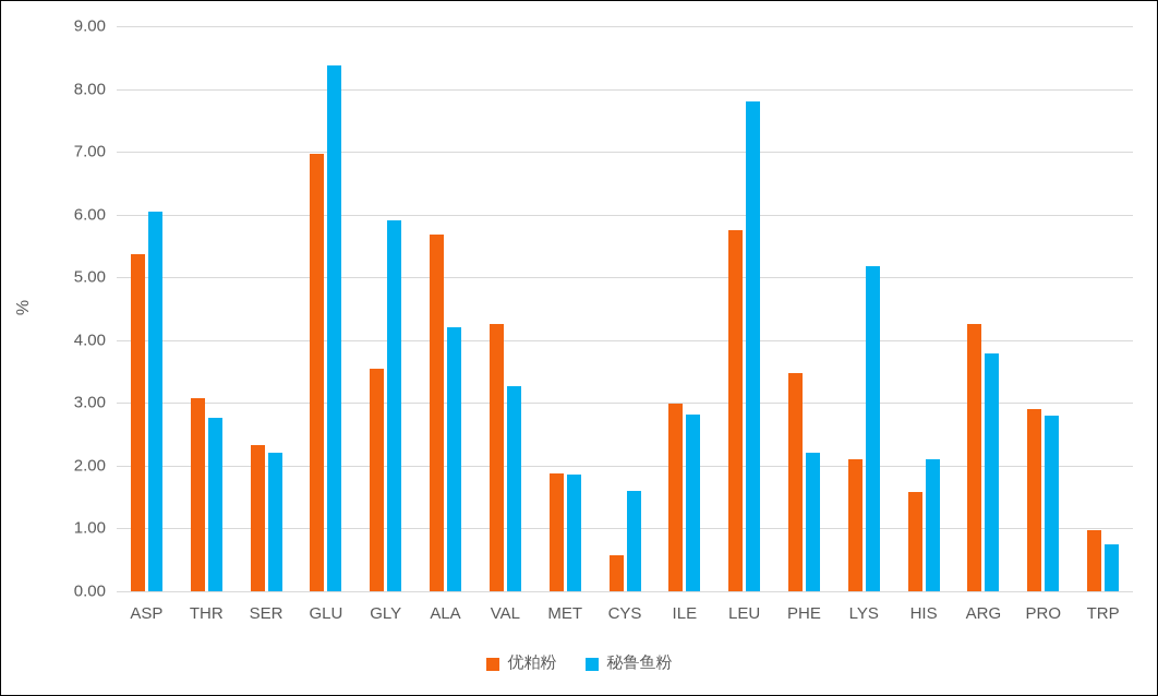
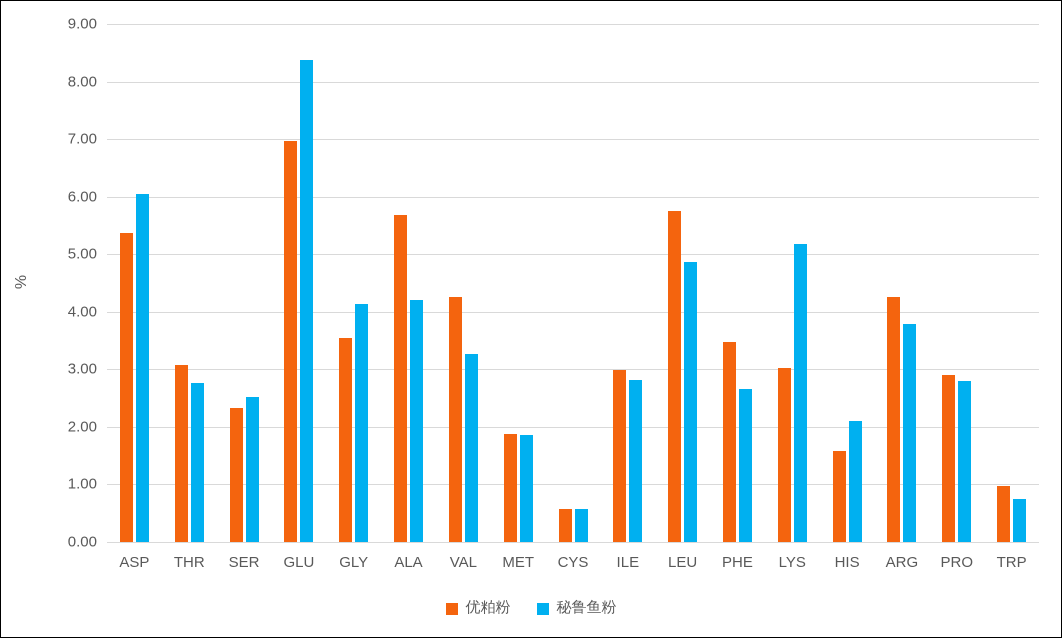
秘鲁鱼粉/SER: 2.2 -> 2.5
秘鲁鱼粉/GLY: 5.9 -> 4.1
秘鲁鱼粉/CYS: 1.6 -> 0.6
秘鲁鱼粉/LEU: 7.8 -> 4.9
秘鲁鱼粉/PHE: 2.2 -> 2.7
优粕粉/LYS: 2.1 -> 3.0
